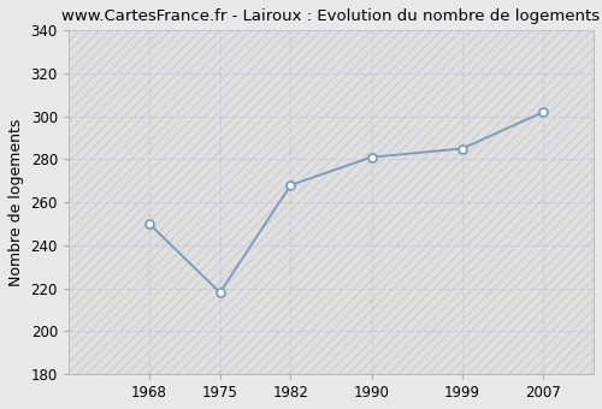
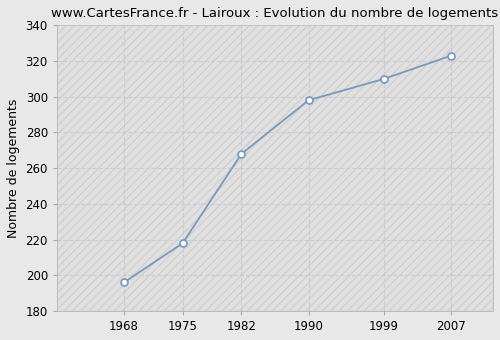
1968: 250 -> 196
1990: 281 -> 298
1999: 285 -> 310
2007: 302 -> 323
